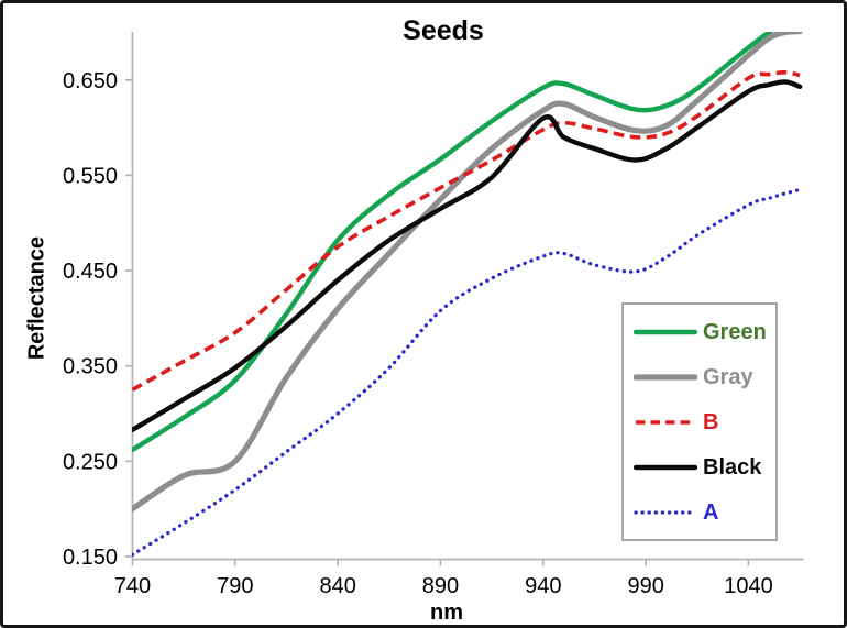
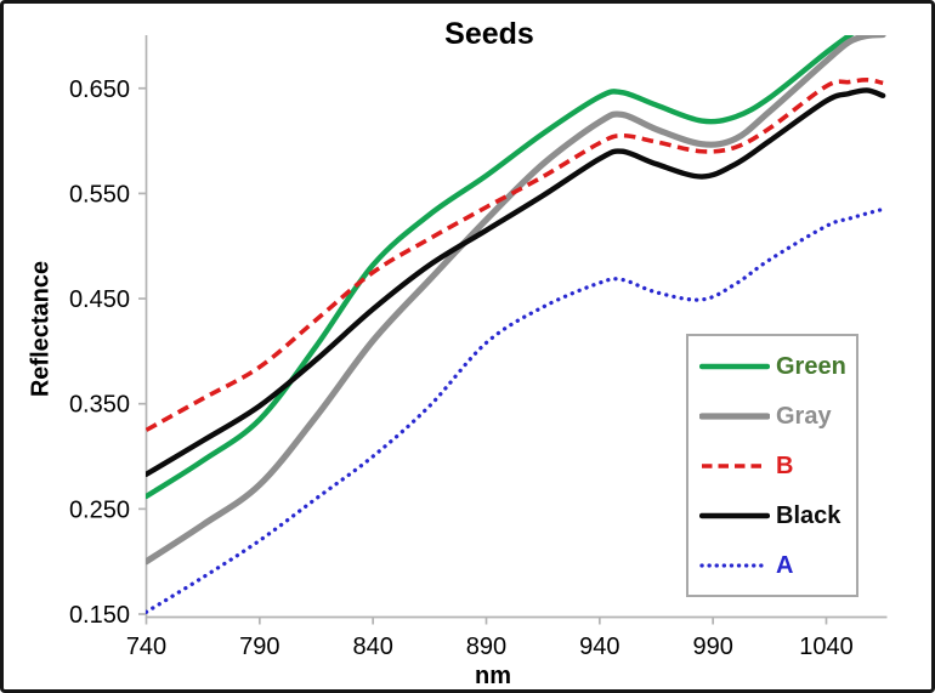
Gray/790: 0.25 -> 0.27
Black/940: 0.61 -> 0.58
